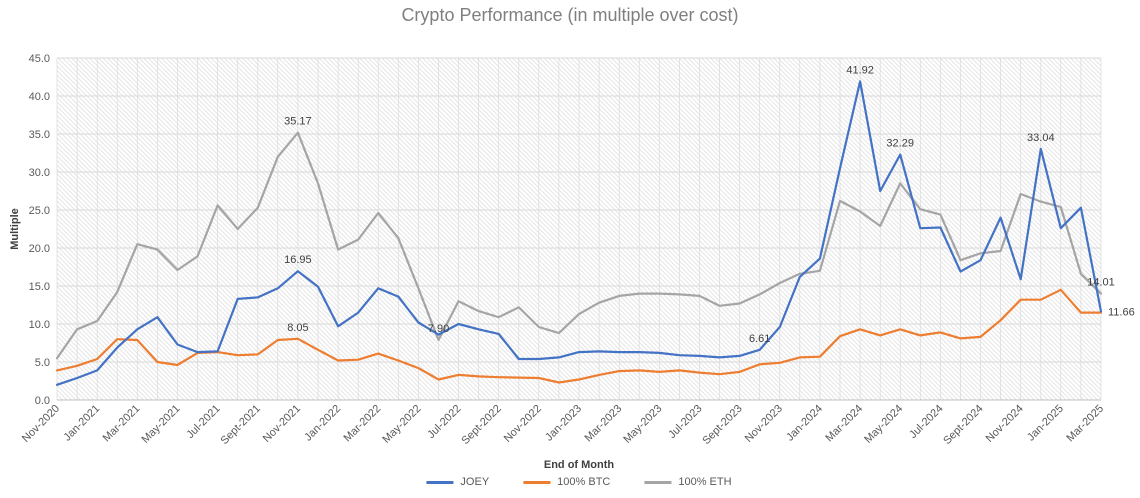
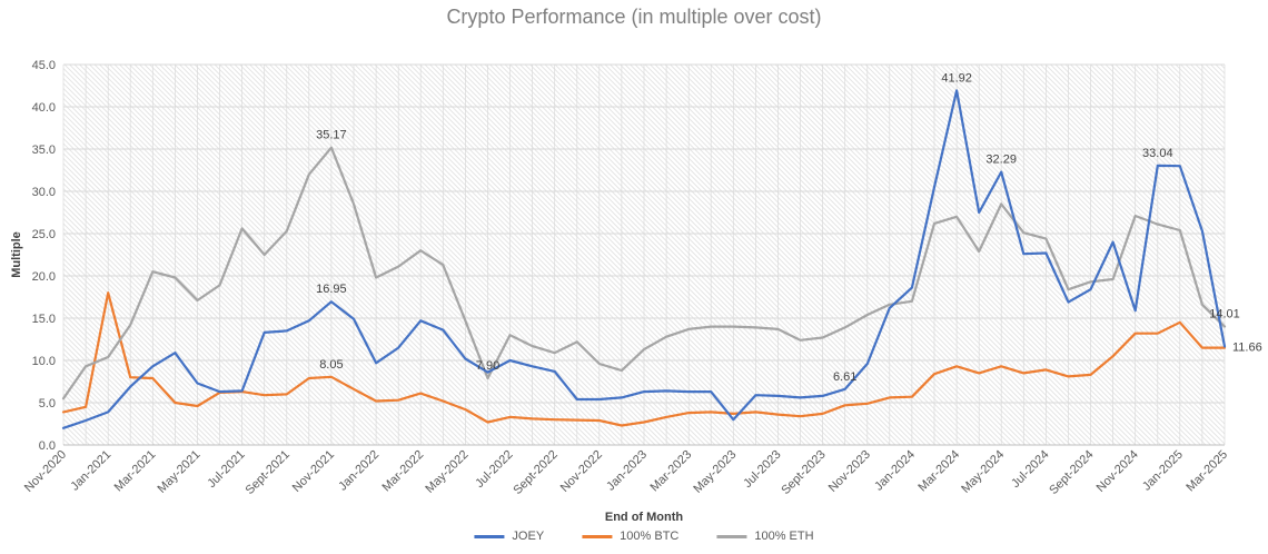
100% BTC/Jan-2021: 5 -> 18
100% ETH/Mar-2022: 25 -> 23
JOEY/May-2023: 6 -> 3
100% ETH/Mar-2024: 25 -> 27
JOEY/Jan-2025: 23 -> 33
